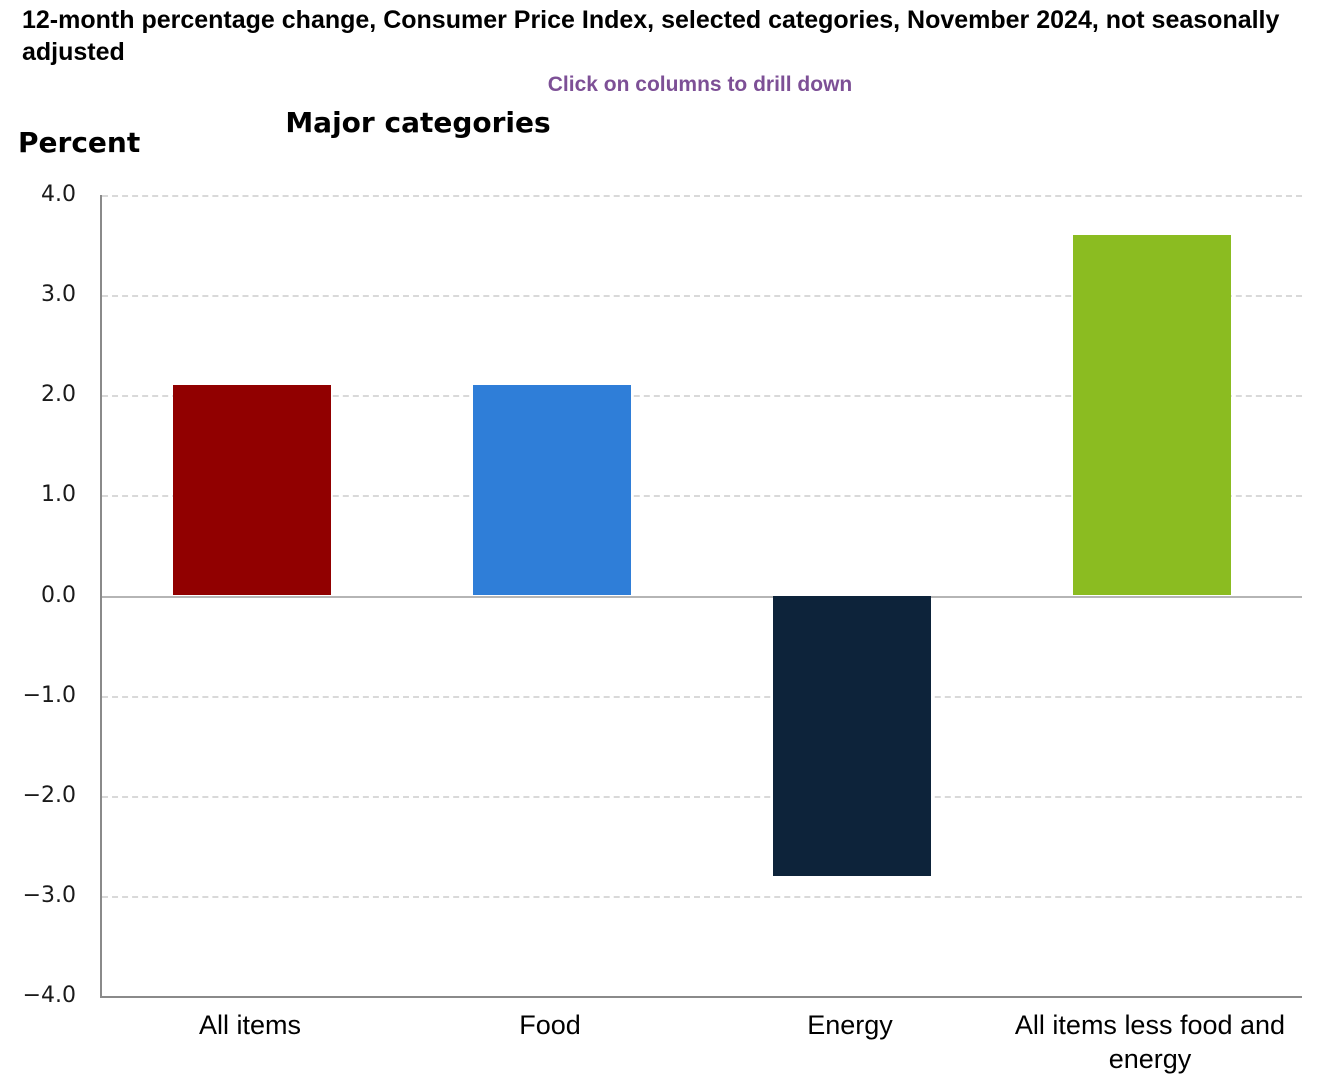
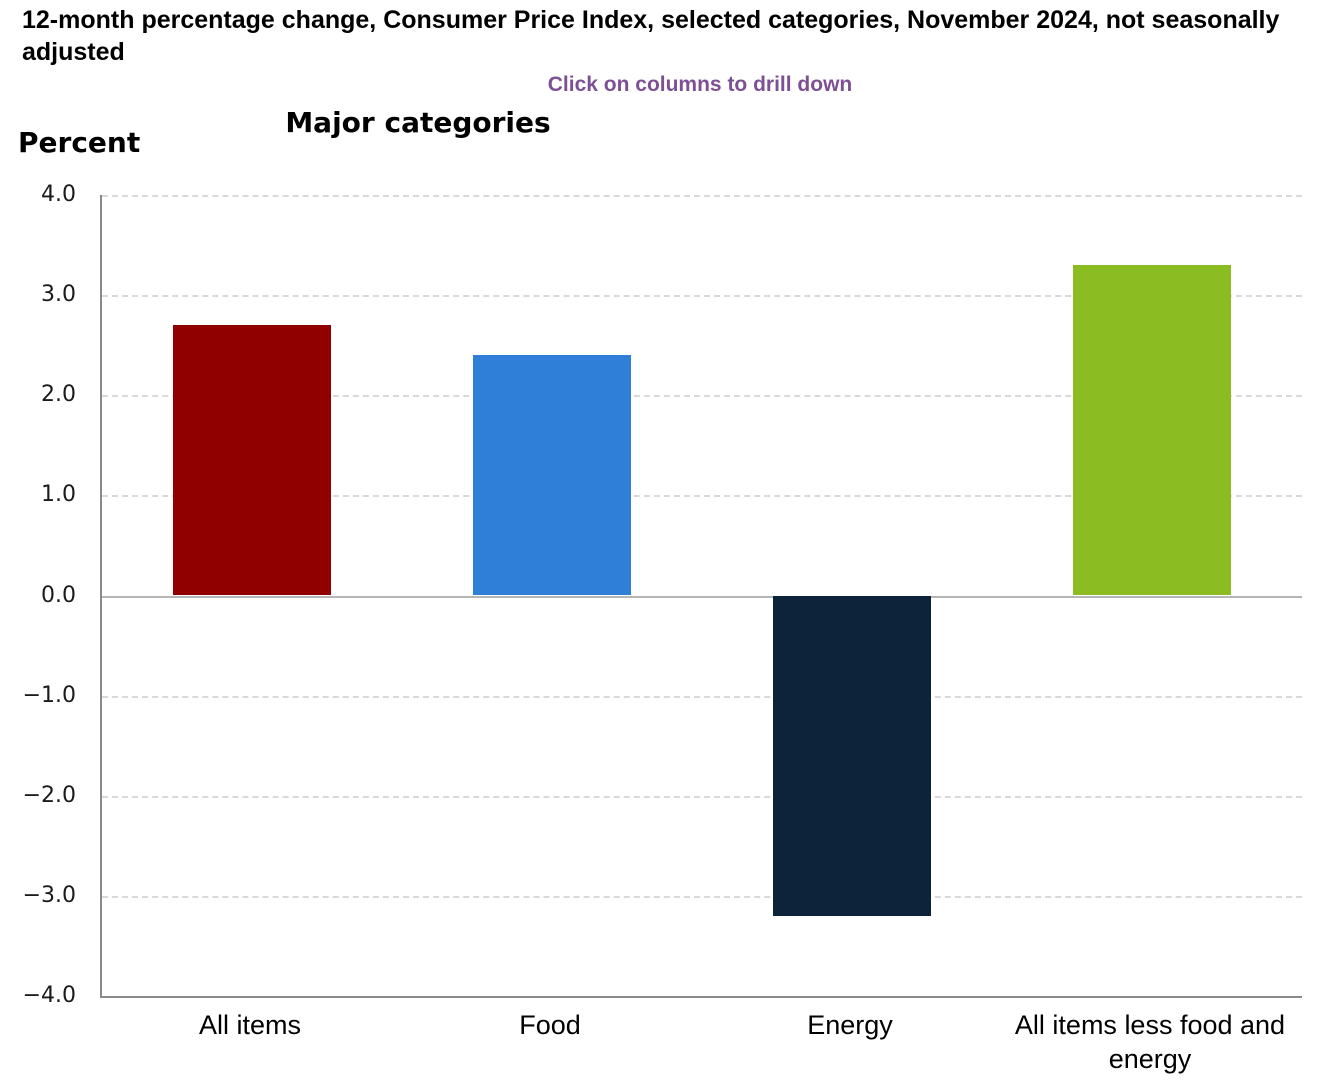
All items: 2.1 -> 2.7
Food: 2.1 -> 2.4
Energy: -2.8 -> -3.2
All items less food and energy: 3.6 -> 3.3
